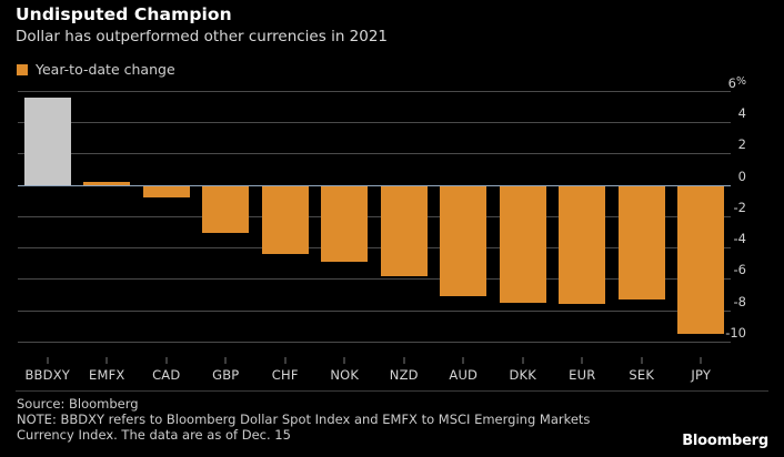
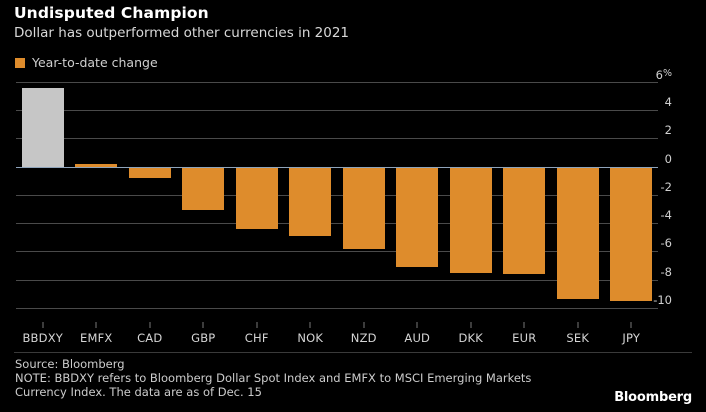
SEK: -7.3 -> -9.4
